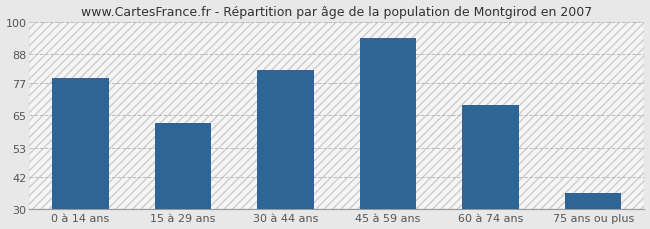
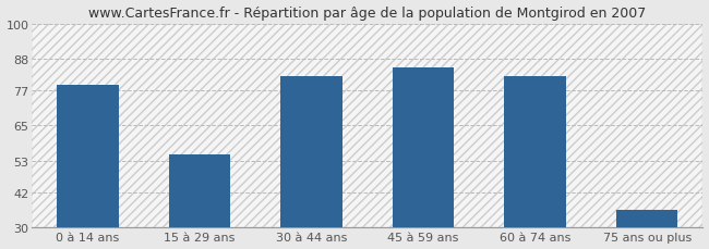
15 à 29 ans: 62 -> 55
45 à 59 ans: 94 -> 85
60 à 74 ans: 69 -> 82
